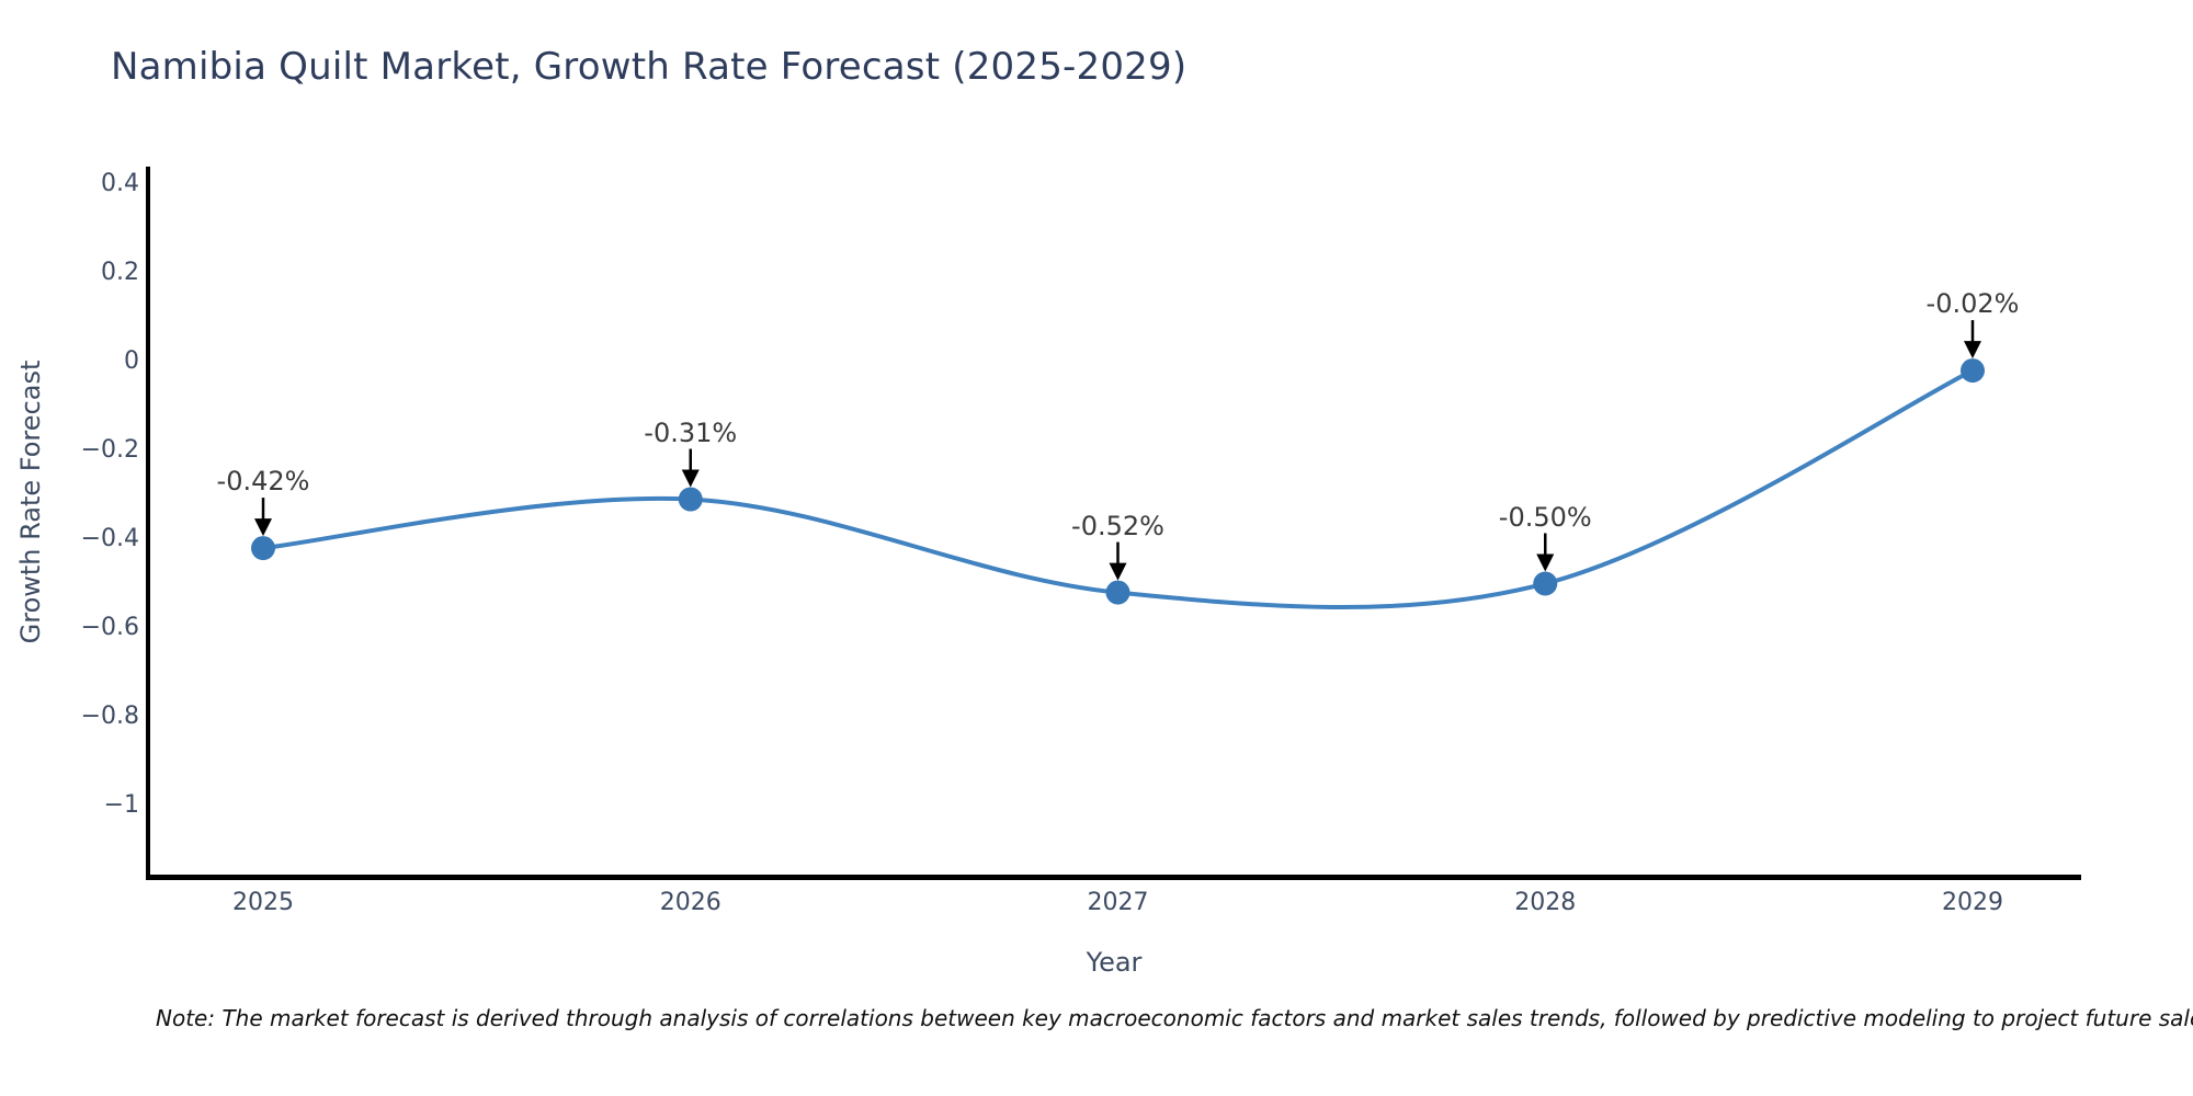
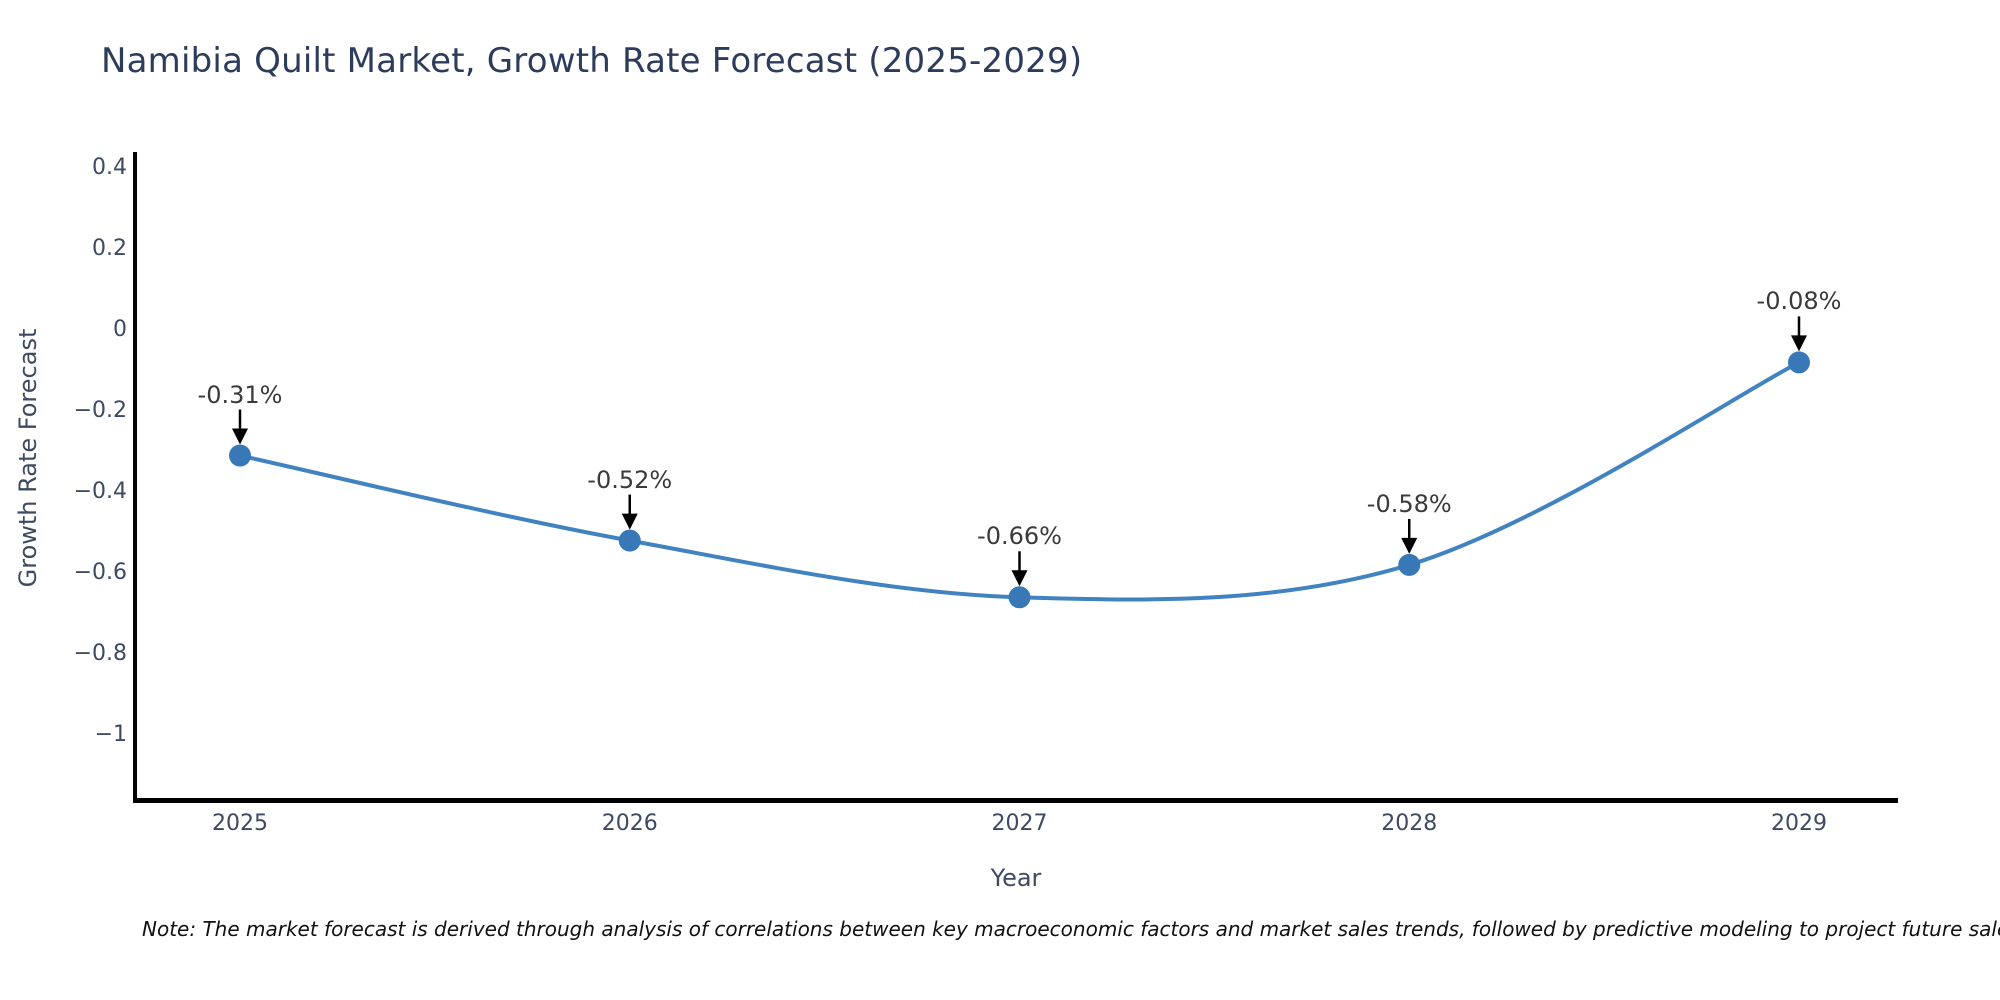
2025: -0.42% -> -0.31%
2026: -0.31% -> -0.52%
2027: -0.52% -> -0.66%
2028: -0.50% -> -0.58%
2029: -0.02% -> -0.08%
